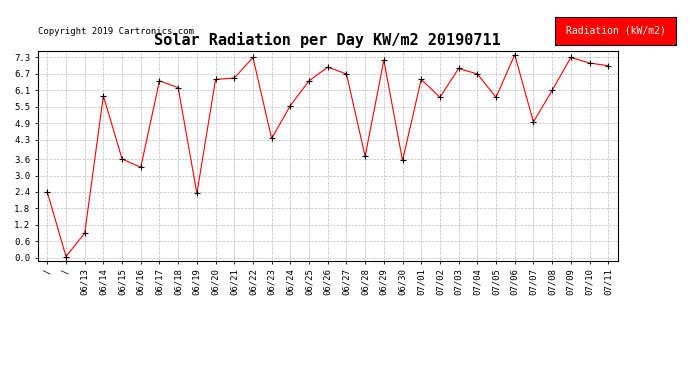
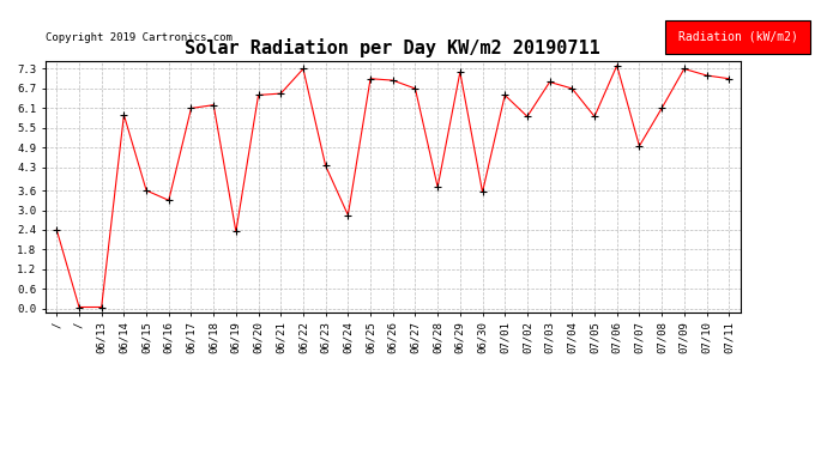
06/13: 0.90 -> 0.05
06/17: 6.45 -> 6.10
06/24: 5.55 -> 2.85
06/25: 6.45 -> 7.00
